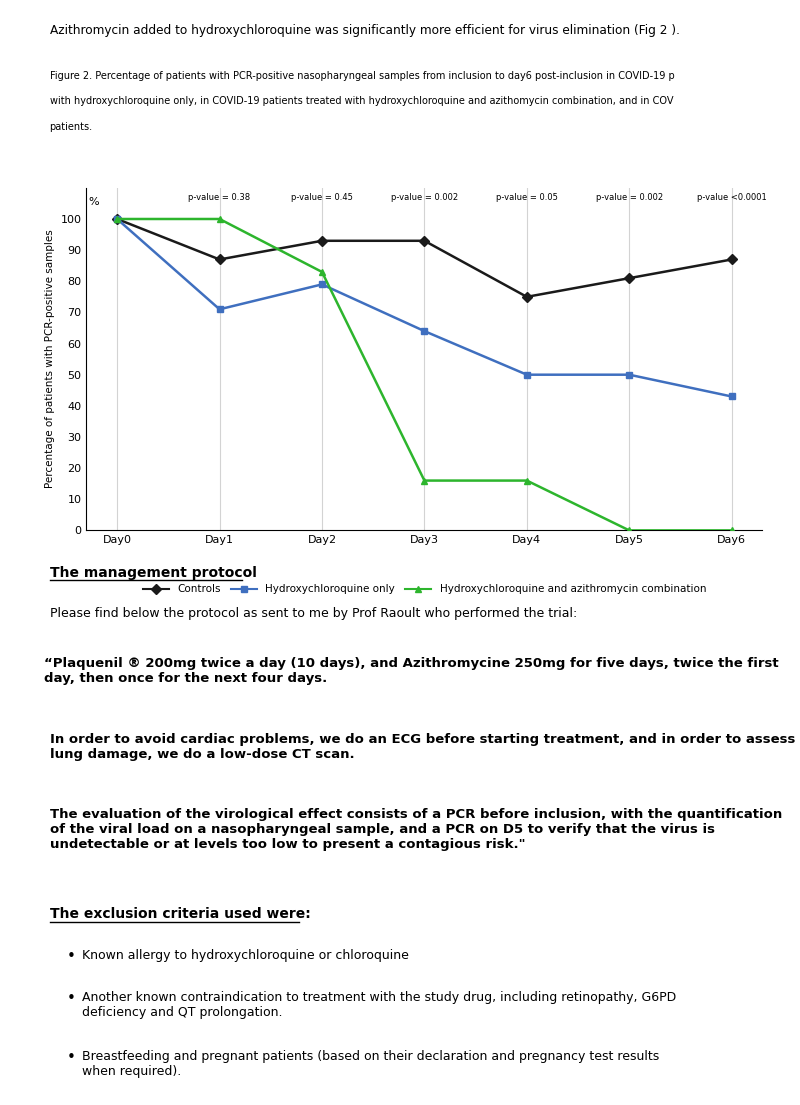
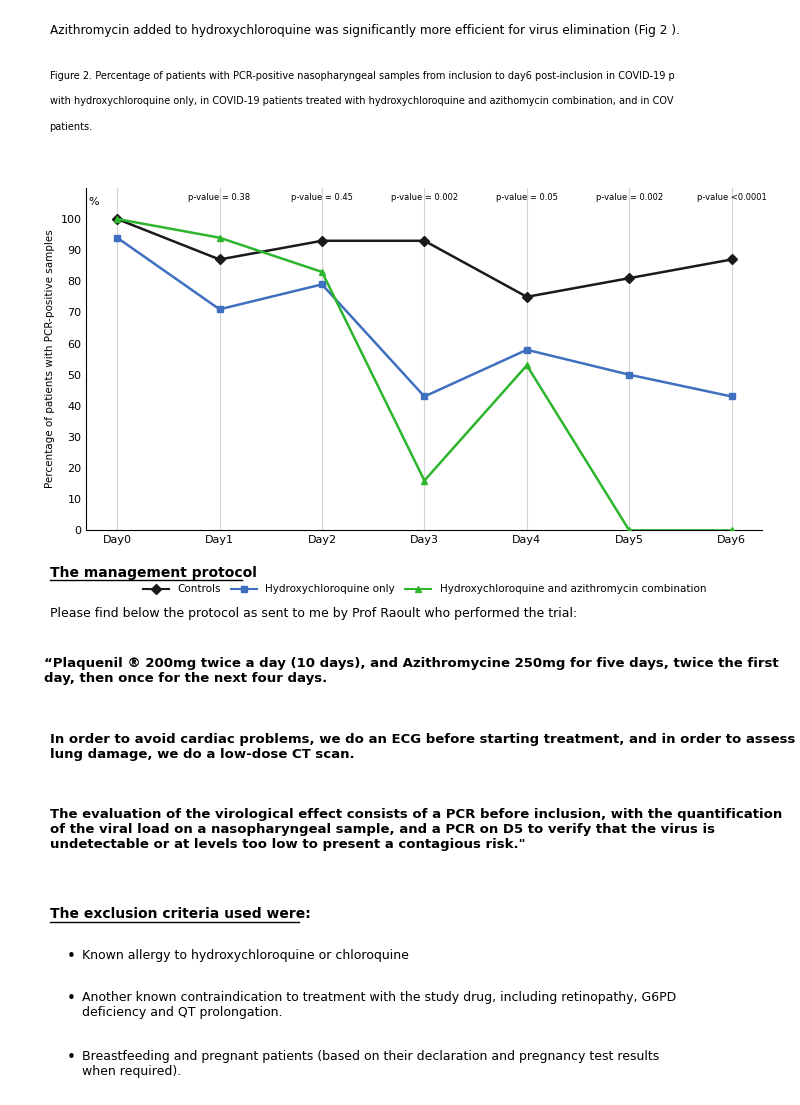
Hydroxychloroquine only/Day0: 100 -> 94
Hydroxychloroquine and azithromycin combination/Day1: 100 -> 94
Hydroxychloroquine only/Day3: 64 -> 43
Hydroxychloroquine only/Day4: 50 -> 58
Hydroxychloroquine and azithromycin combination/Day4: 16 -> 53
